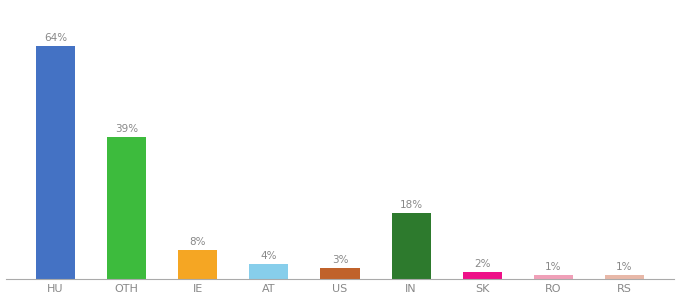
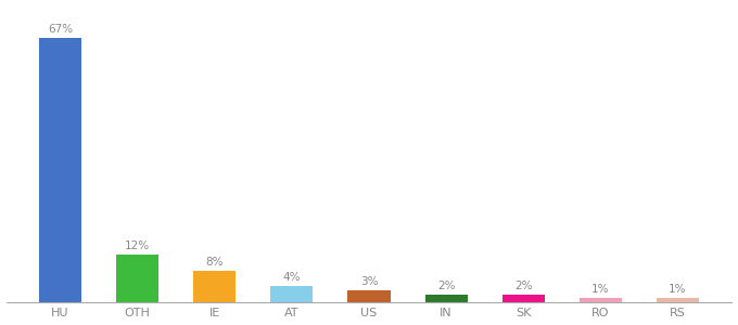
HU: 64% -> 67%
OTH: 39% -> 12%
IN: 18% -> 2%
